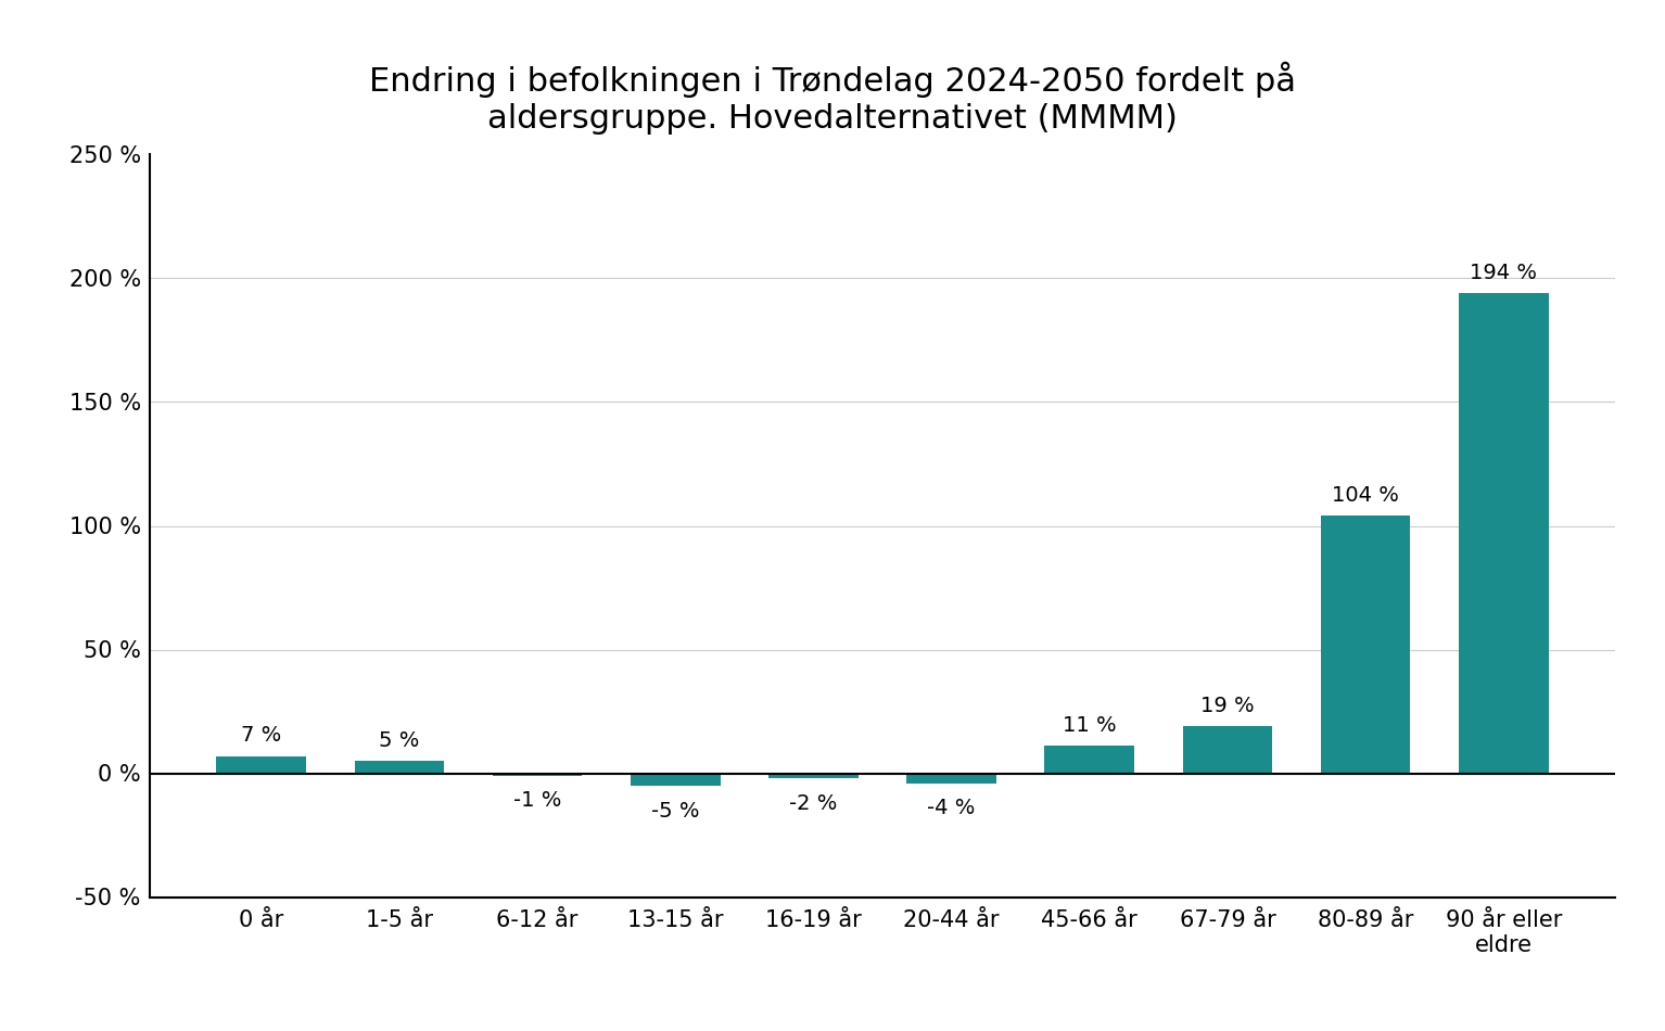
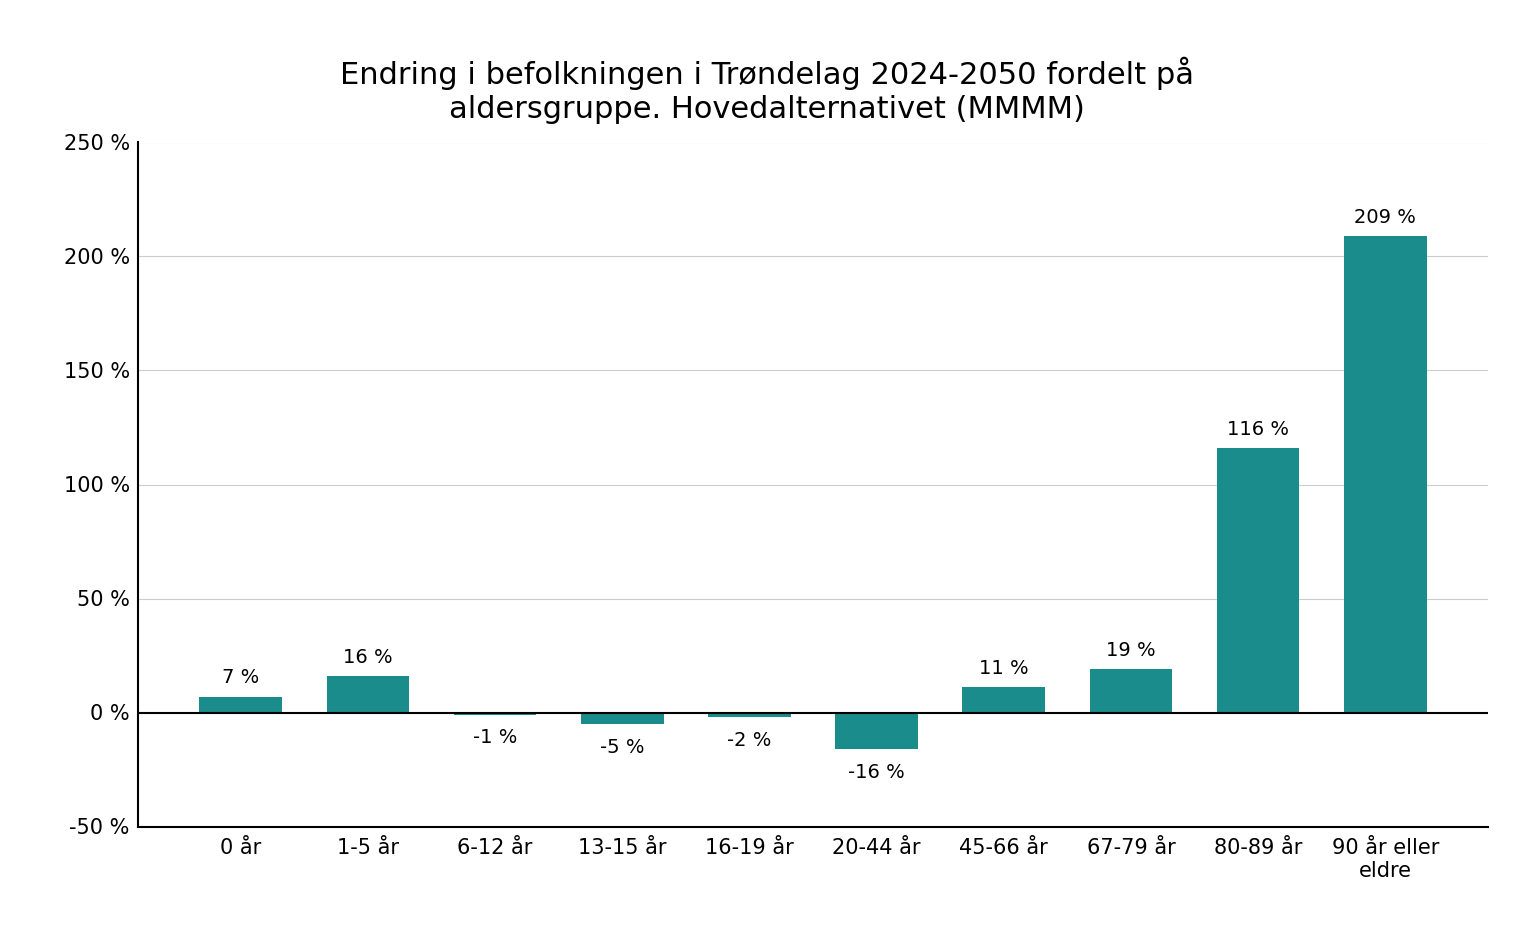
1-5 år: 5 -> 16
20-44 år: -4 -> -16
80-89 år: 104 -> 116
90 år eller eldre: 194 -> 209
